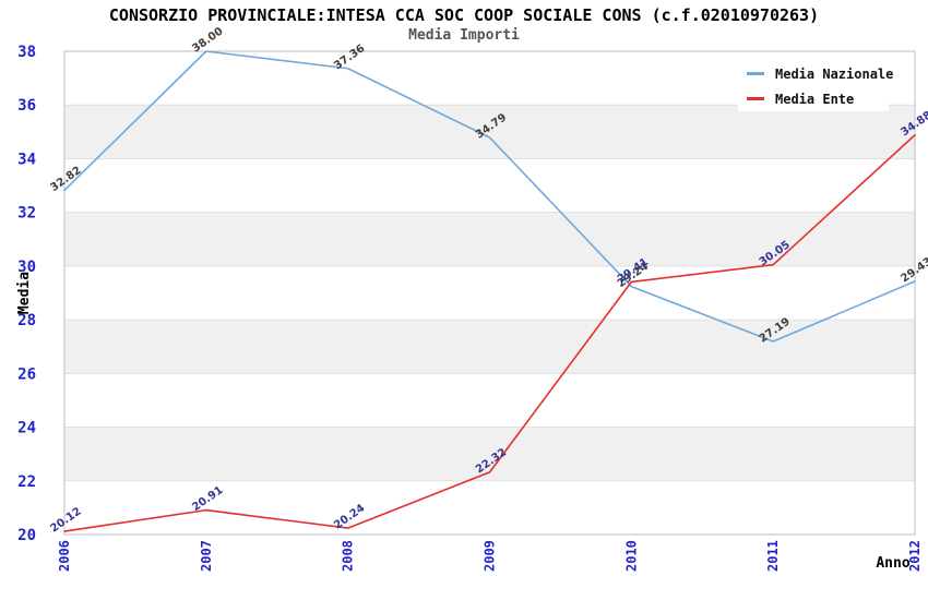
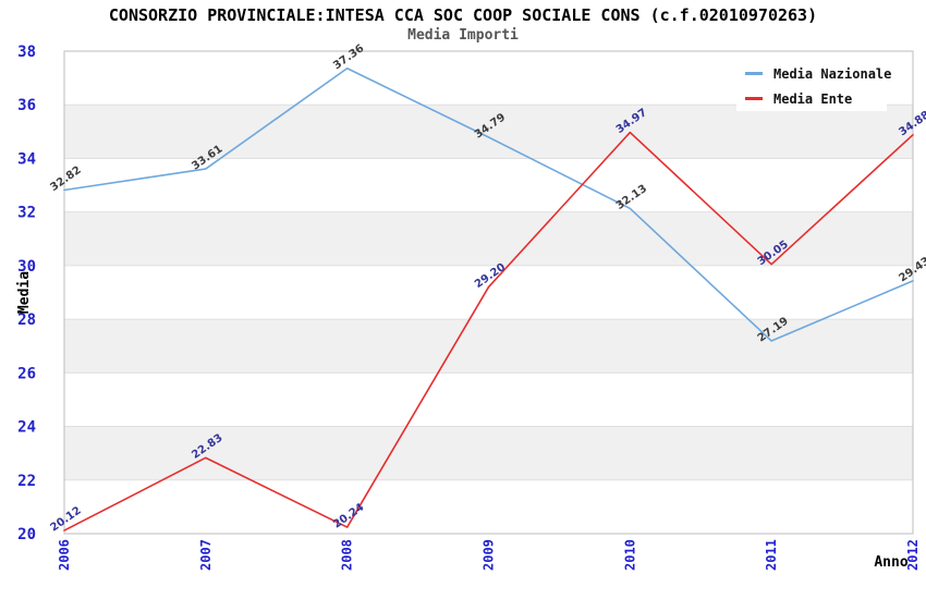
Media Nazionale/2007: 38.00 -> 33.61
Media Ente/2007: 20.91 -> 22.83
Media Ente/2009: 22.32 -> 29.20
Media Nazionale/2010: 29.24 -> 32.13
Media Ente/2010: 29.41 -> 34.97
